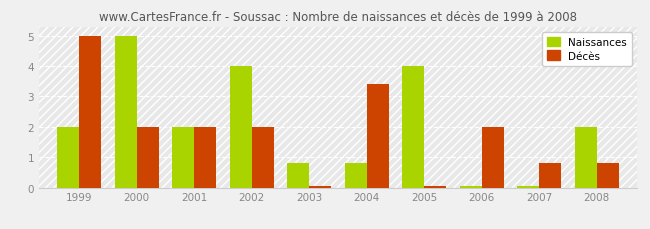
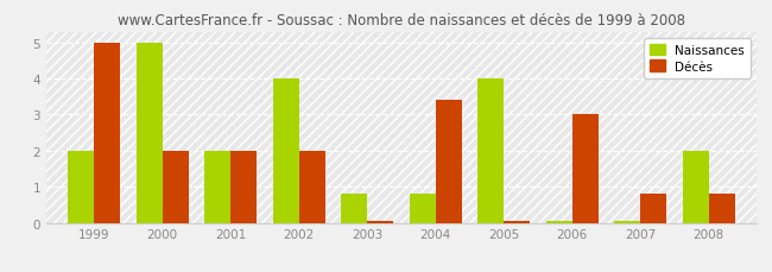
Décès/2006: 2.00 -> 3.00
